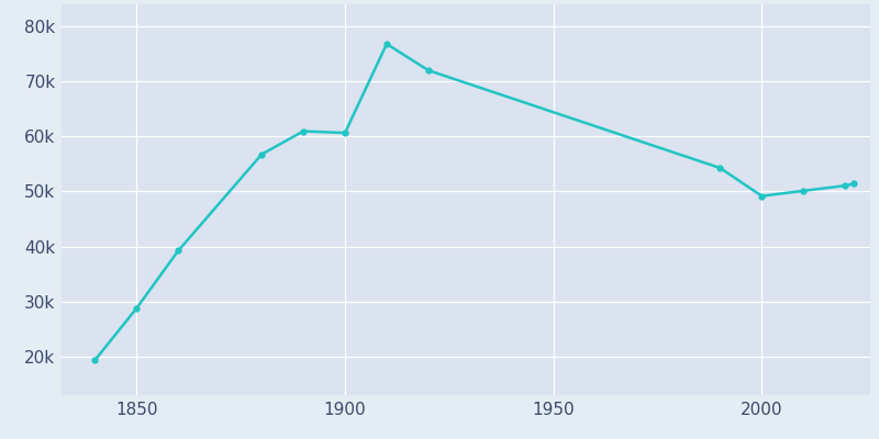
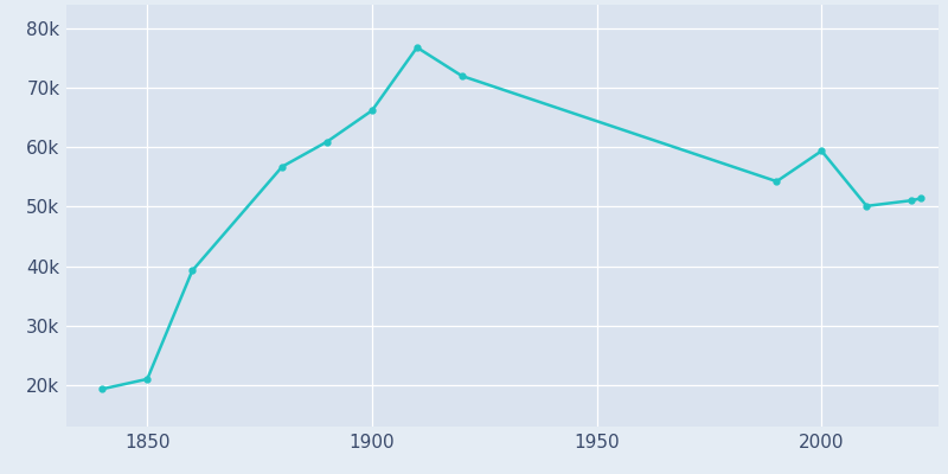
1850: 28.8k -> 21.0k
1900: 60.7k -> 66.2k
2000: 49.2k -> 59.4k
